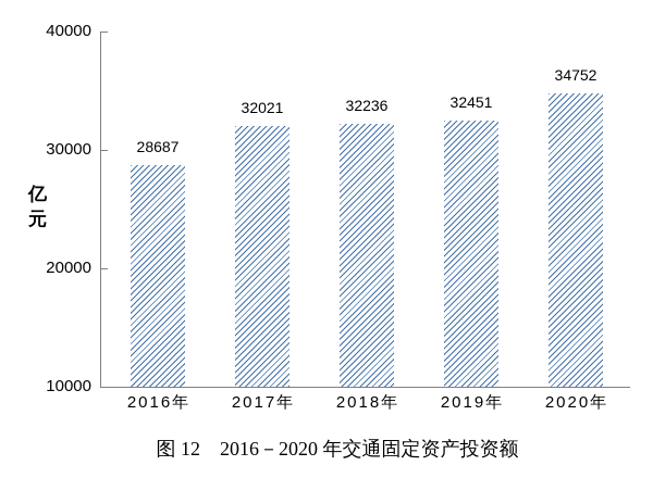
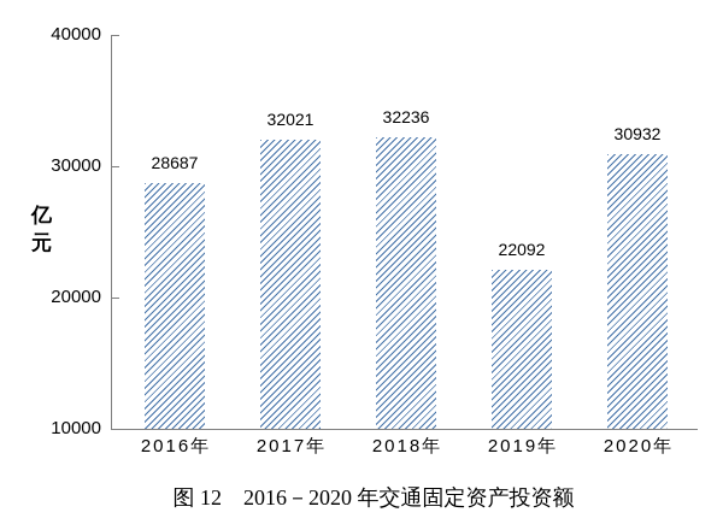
2019年: 32451 -> 22092
2020年: 34752 -> 30932
